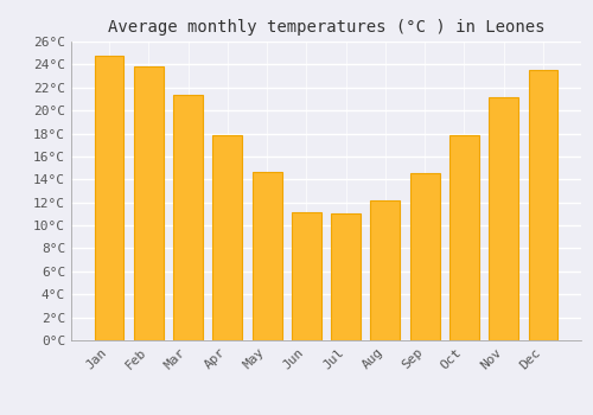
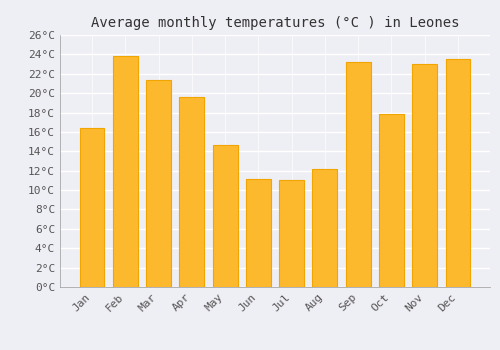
Jan: 24.8°C -> 16.4°C
Apr: 17.9°C -> 19.6°C
Sep: 14.5°C -> 23.2°C
Nov: 21.1°C -> 23.0°C
